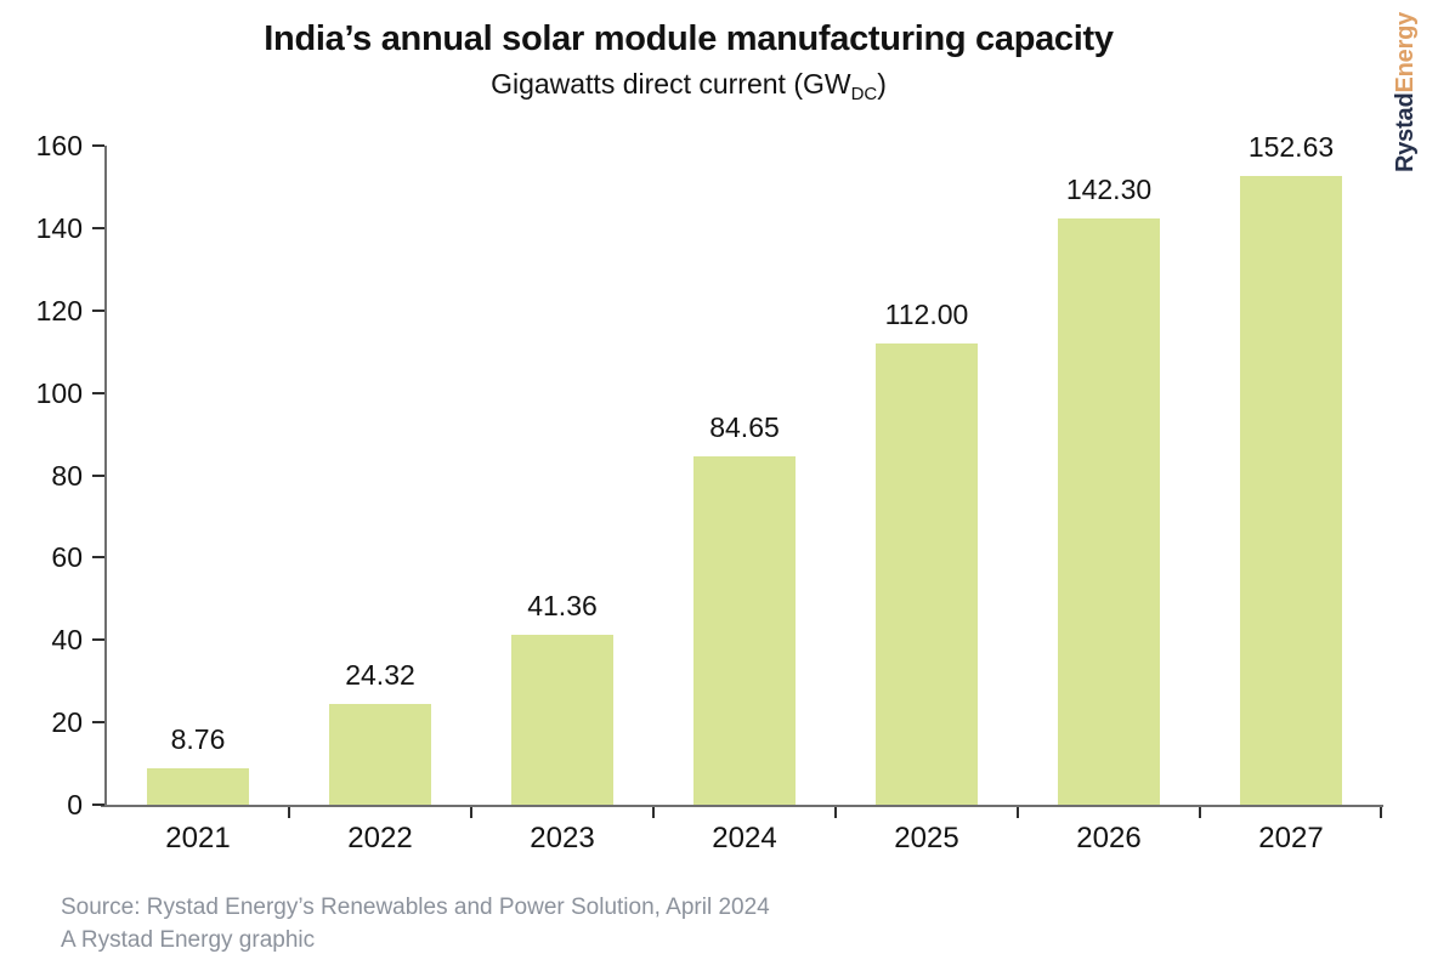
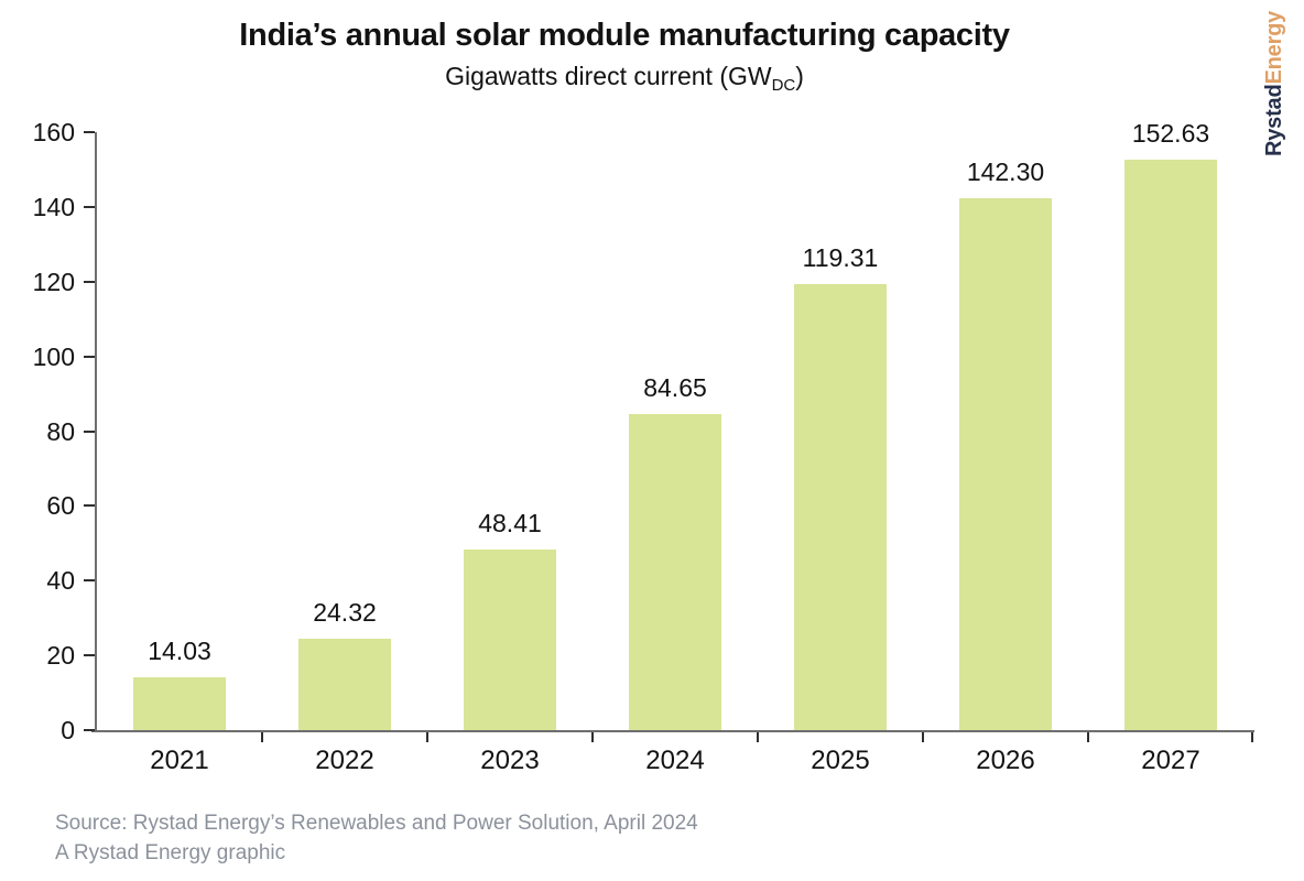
2021: 8.76 -> 14.03
2023: 41.36 -> 48.41
2025: 112.00 -> 119.31
